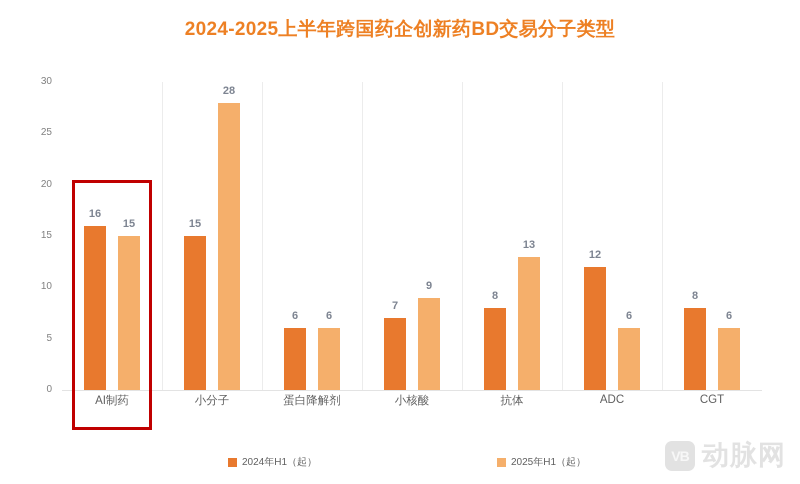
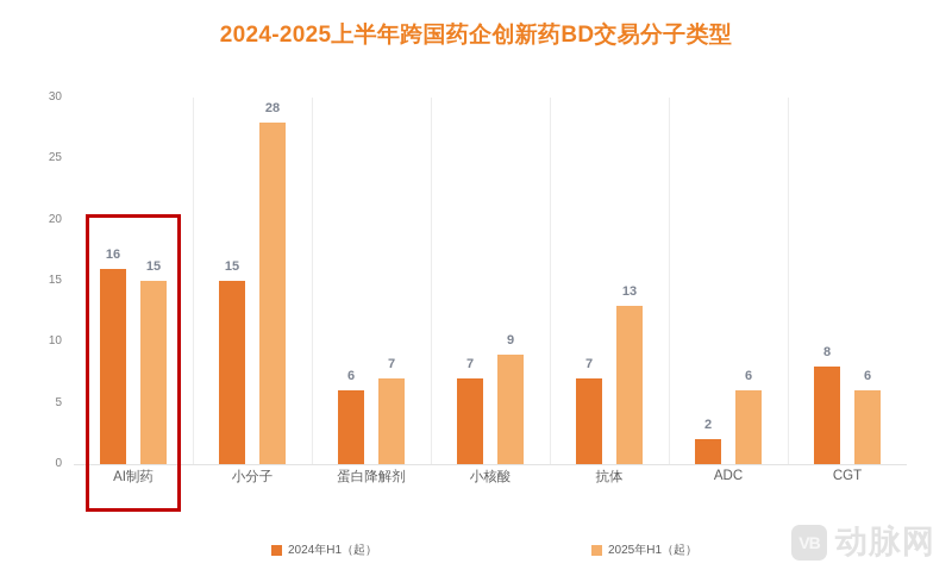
2025年H1（起）/蛋白降解剂: 6 -> 7
2024年H1（起）/抗体: 8 -> 7
2024年H1（起）/ADC: 12 -> 2
